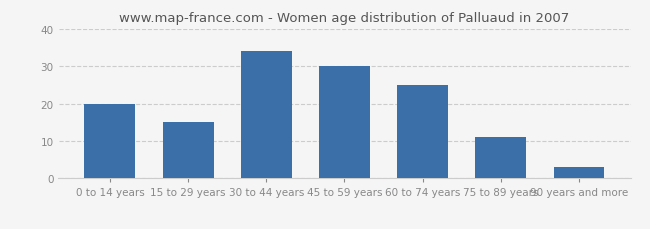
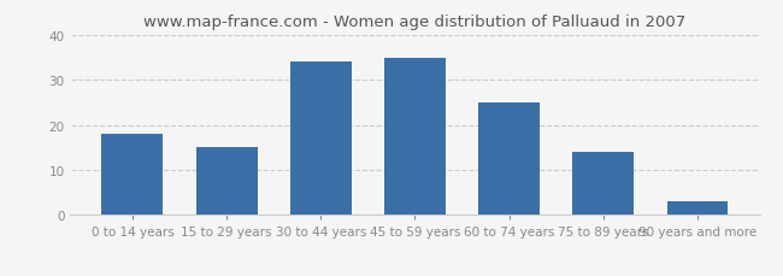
0 to 14 years: 20 -> 18
45 to 59 years: 30 -> 35
75 to 89 years: 11 -> 14
